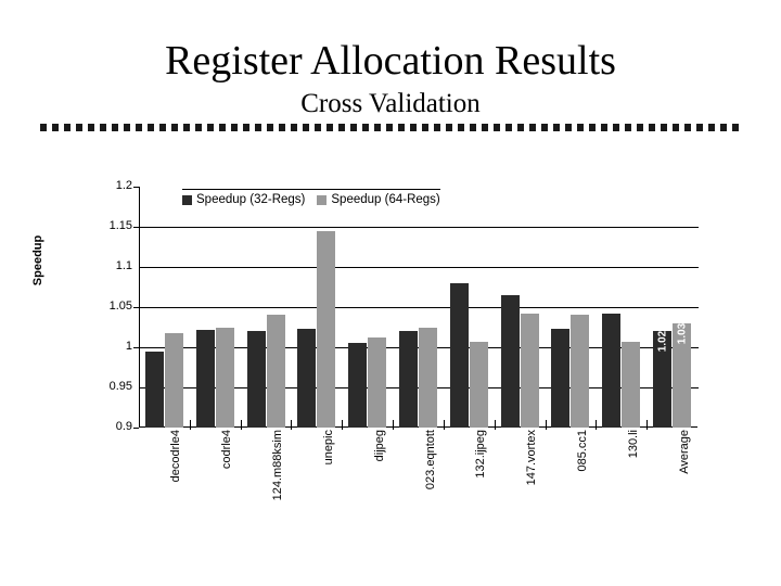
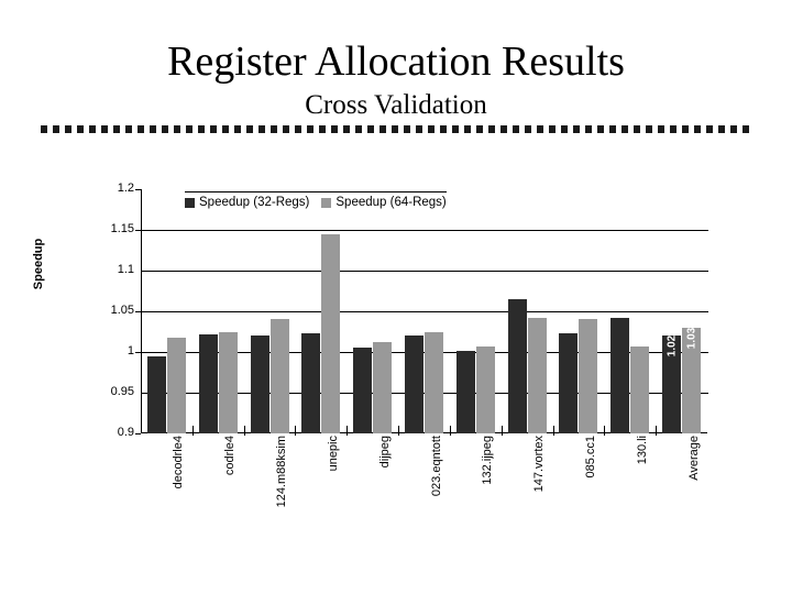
Speedup (32-Regs)/132.ijpeg: 1.08 -> 1.00
